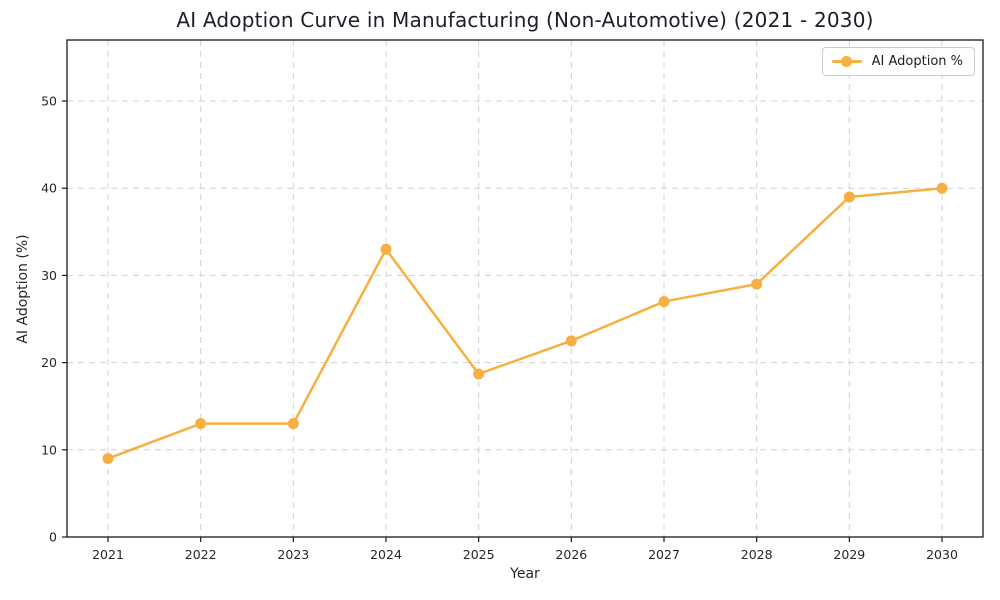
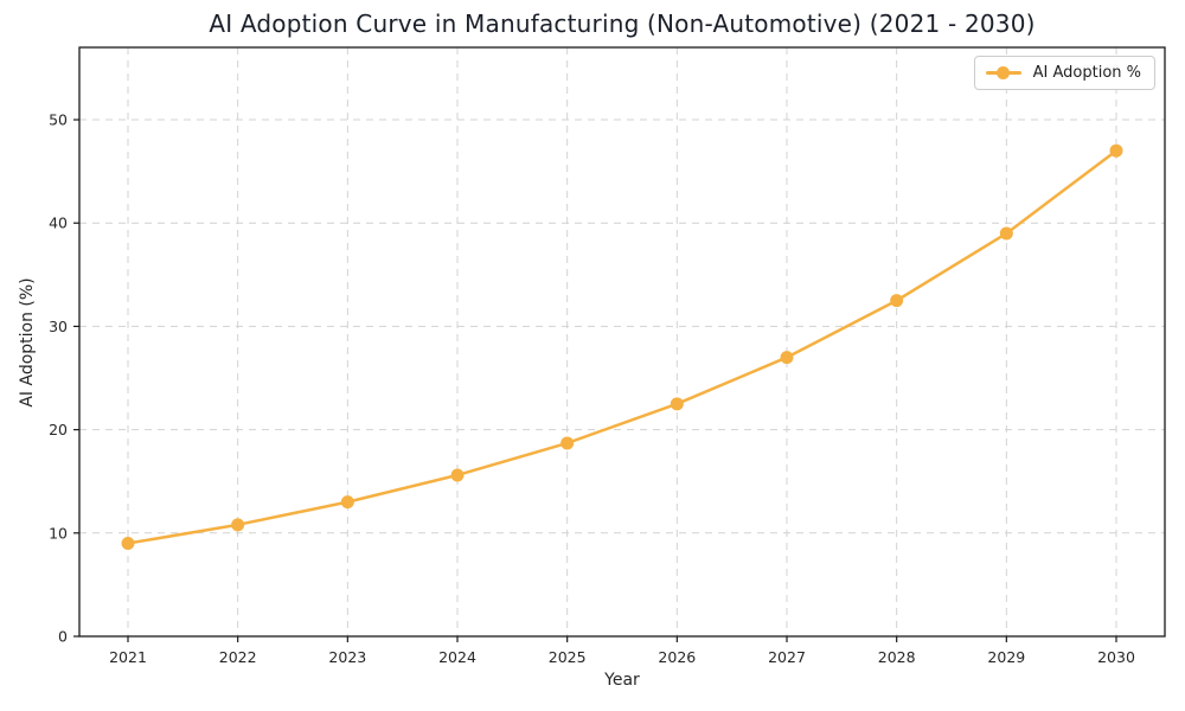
2022: 13 -> 11
2024: 33 -> 16
2028: 29 -> 32
2030: 40 -> 47
